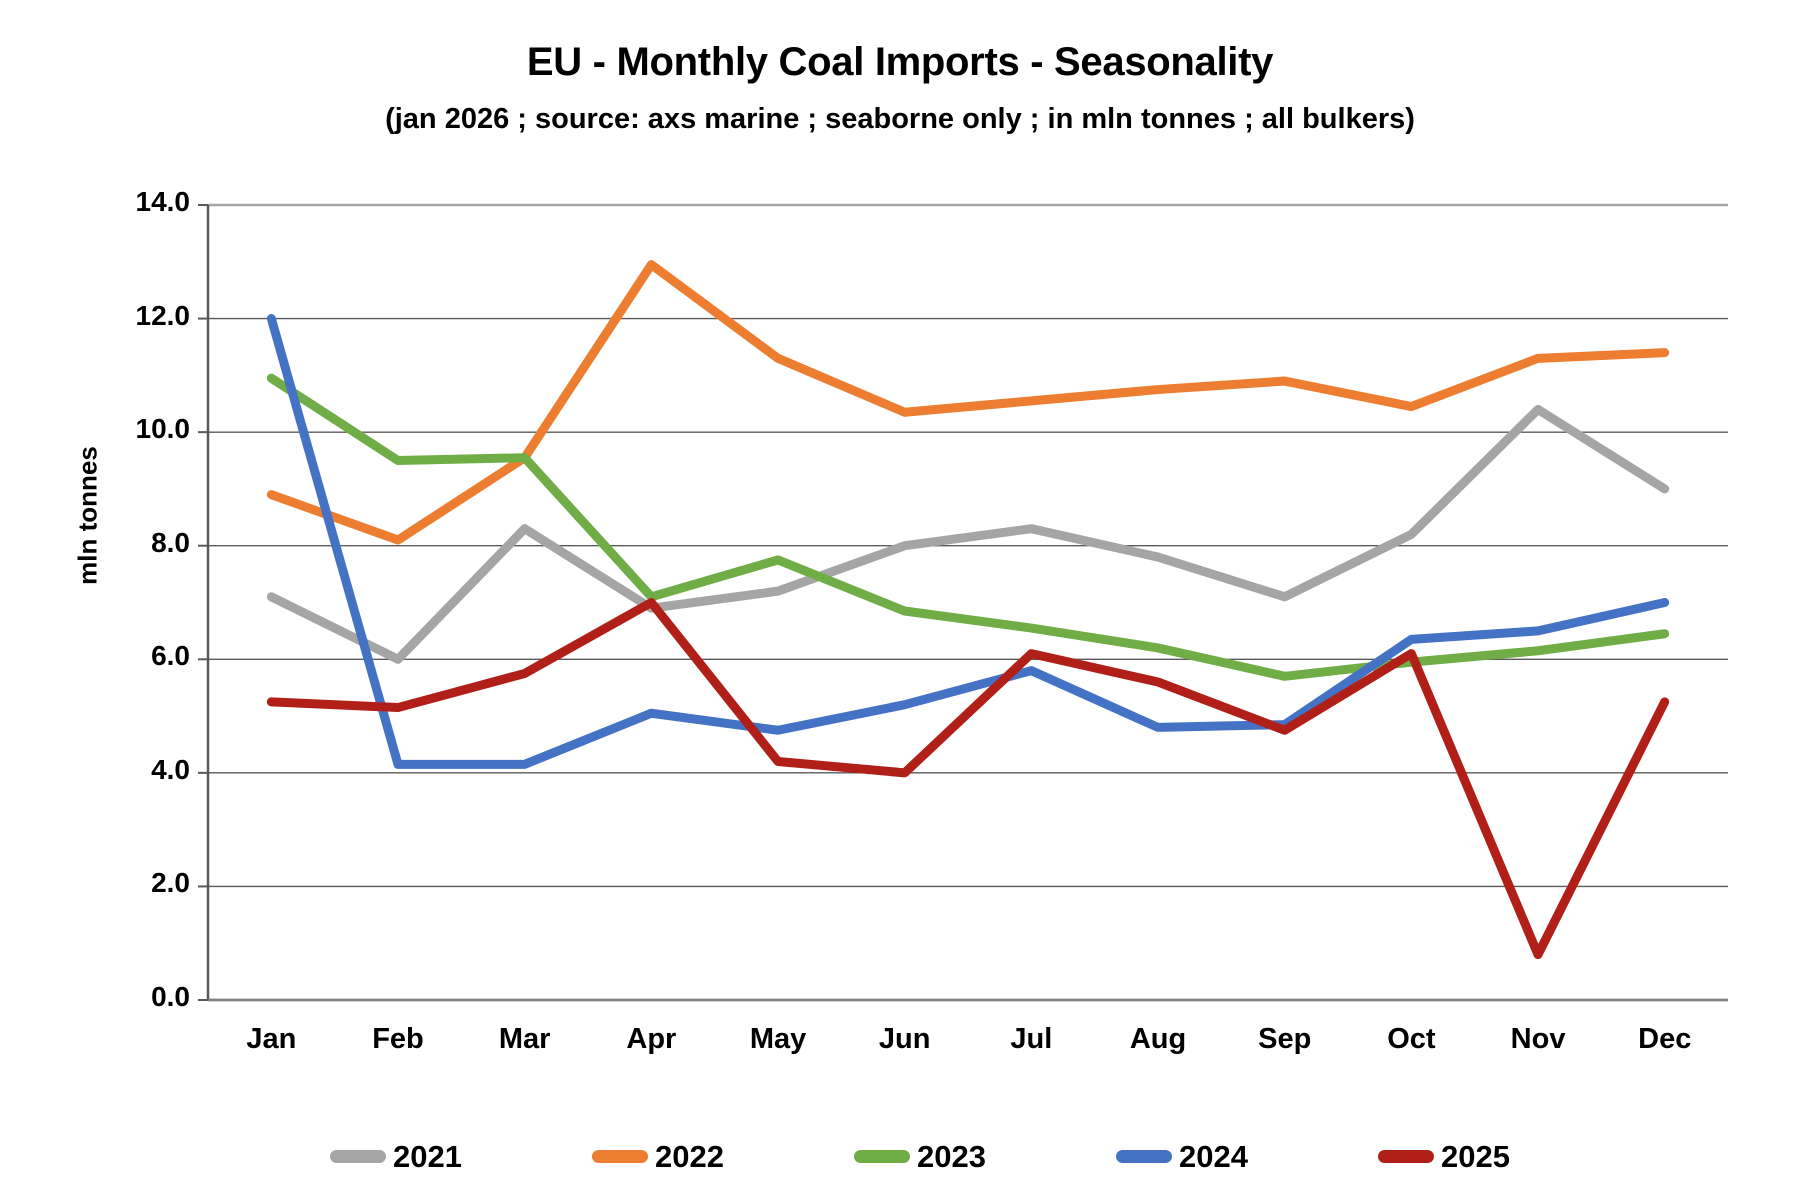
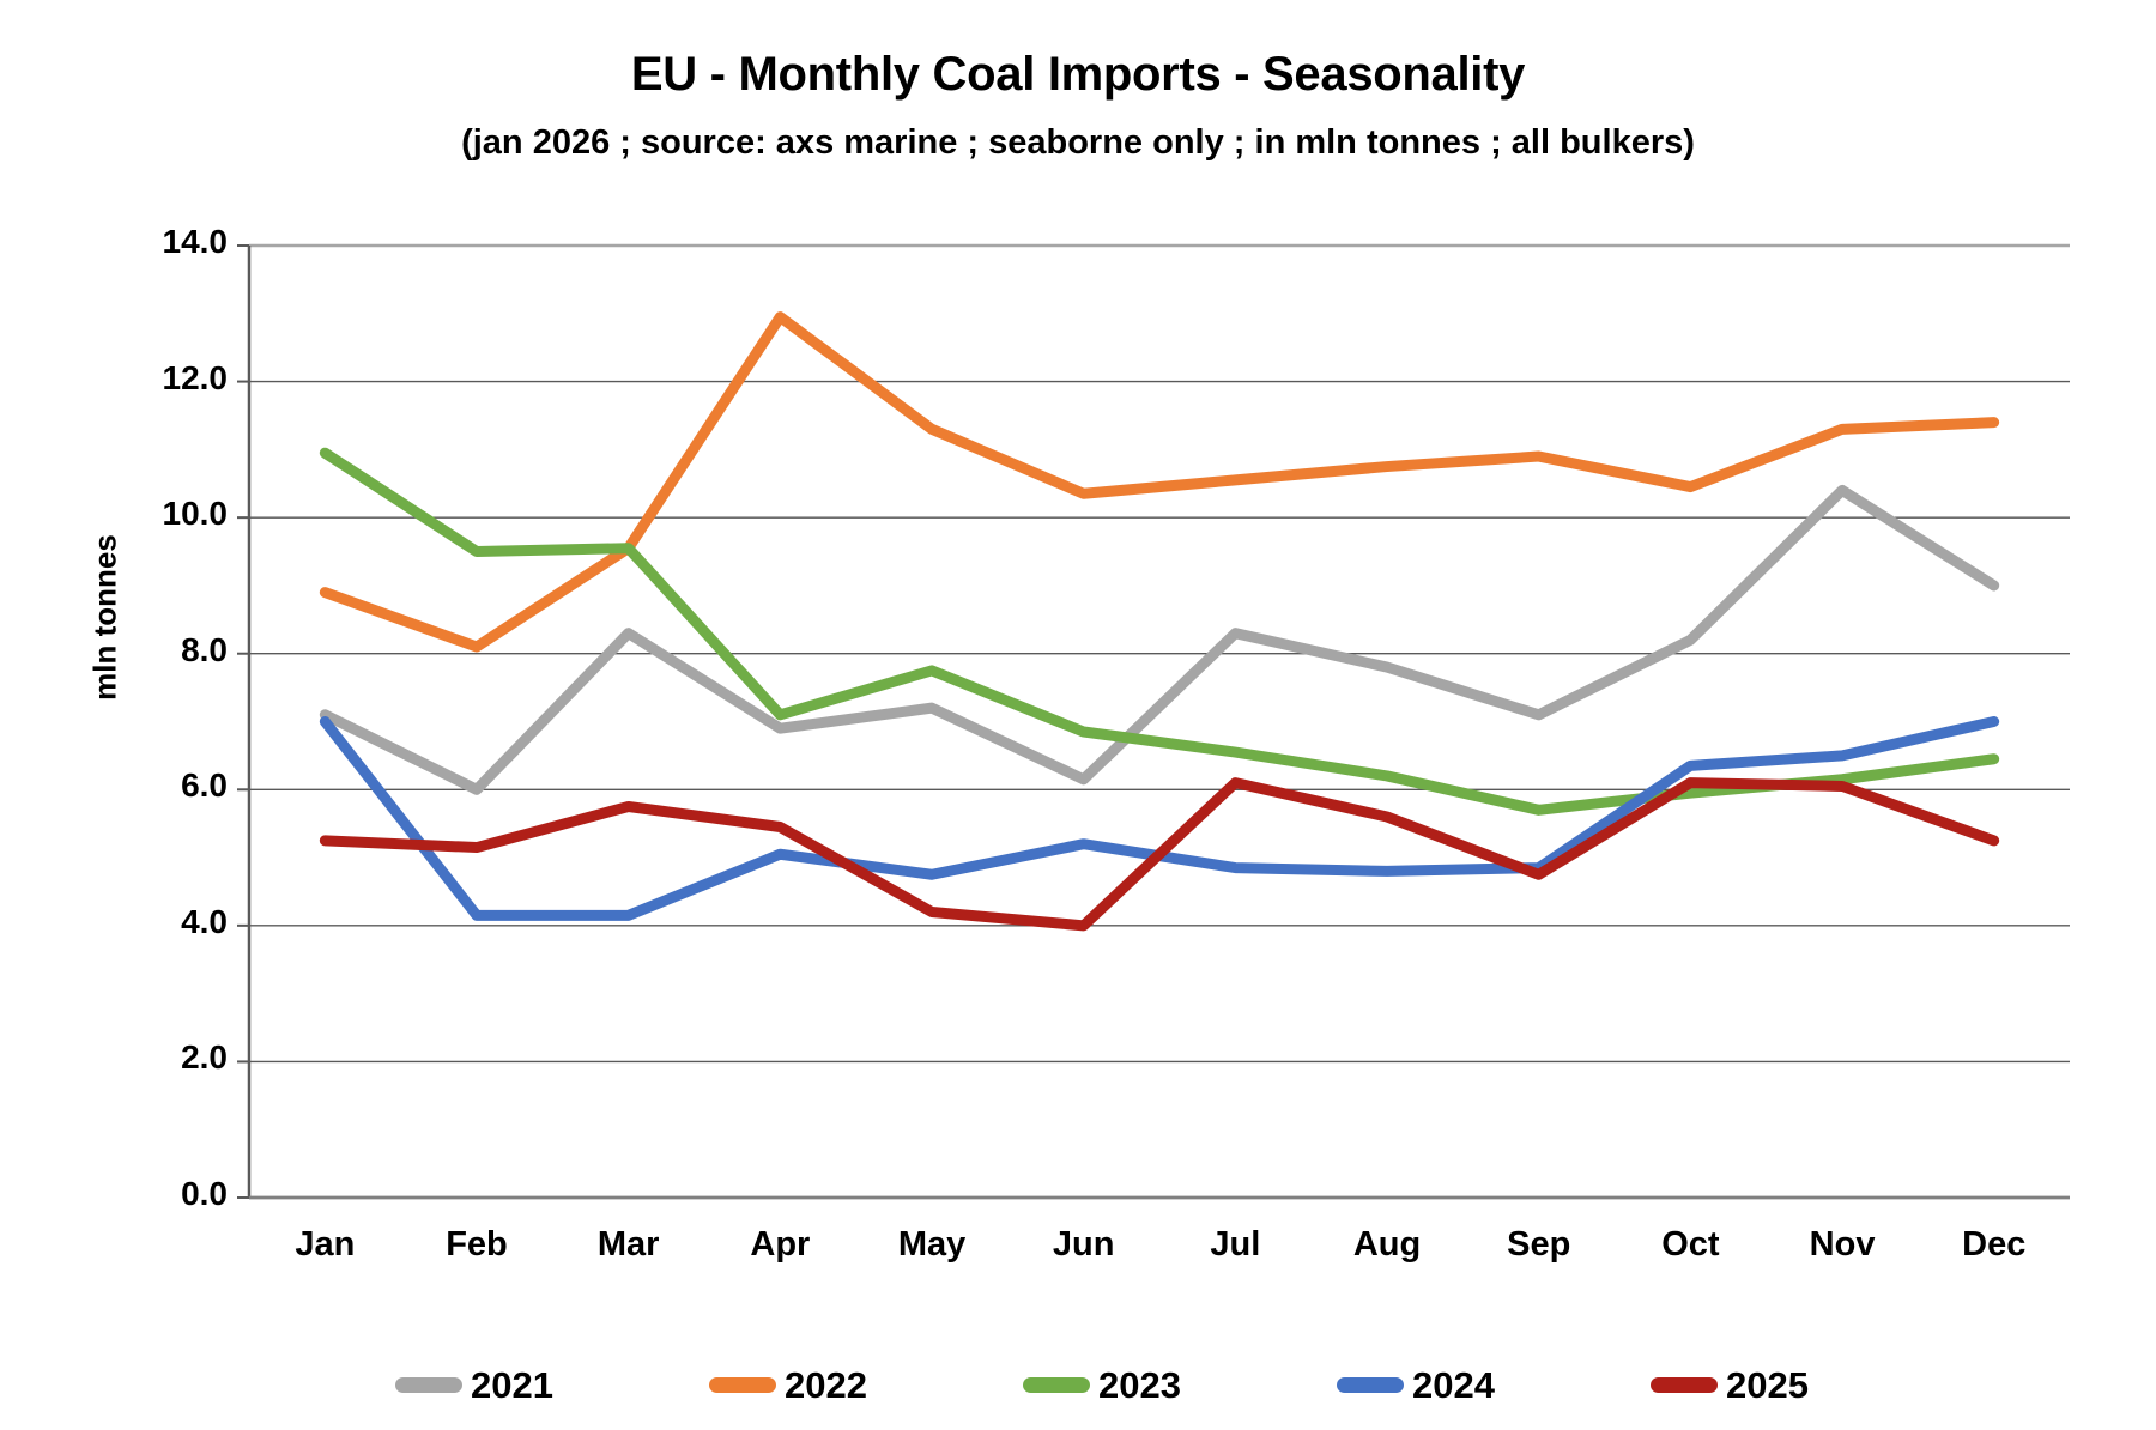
2024/Jan: 12.0 -> 7.0
2025/Apr: 7.0 -> 5.5
2021/Jun: 8.0 -> 6.2
2024/Jul: 5.8 -> 4.8
2025/Nov: 0.8 -> 6.0
